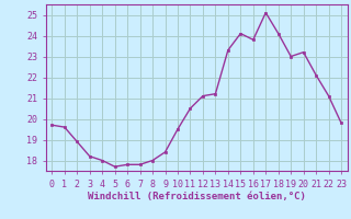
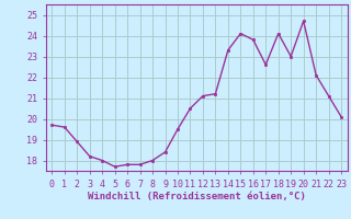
17: 25.1 -> 22.6
20: 23.2 -> 24.7
23: 19.8 -> 20.1
